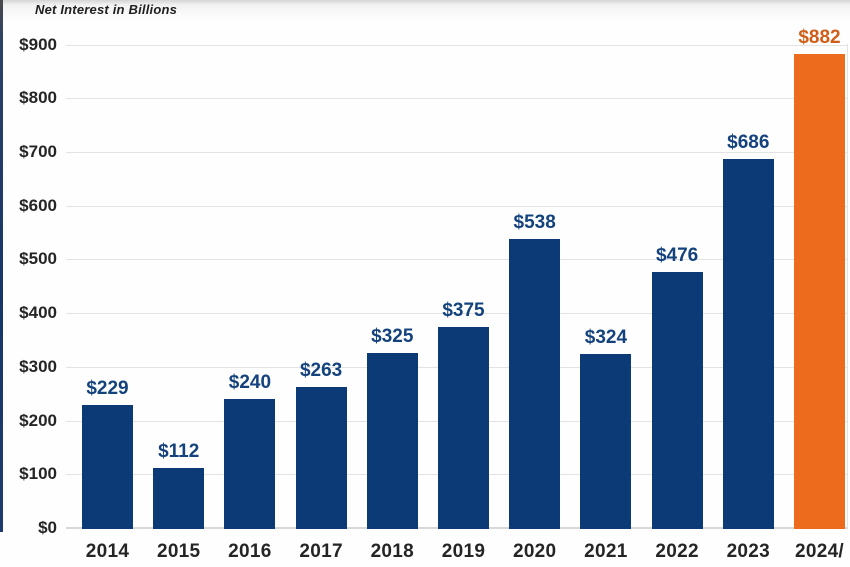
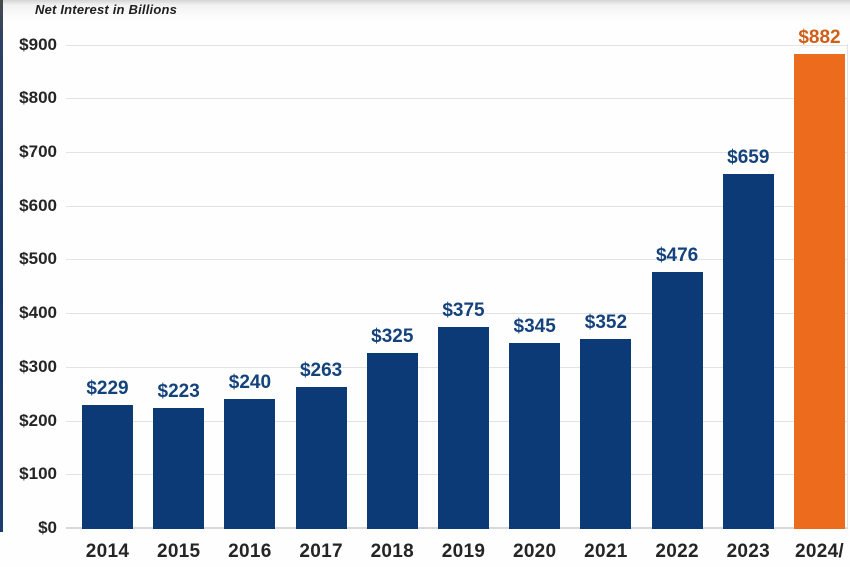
2015: $112 -> $223
2020: $538 -> $345
2021: $324 -> $352
2023: $686 -> $659
